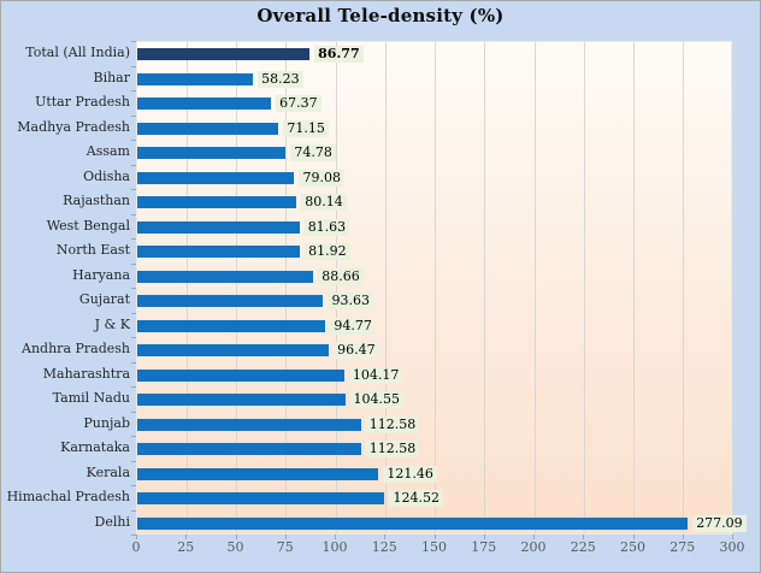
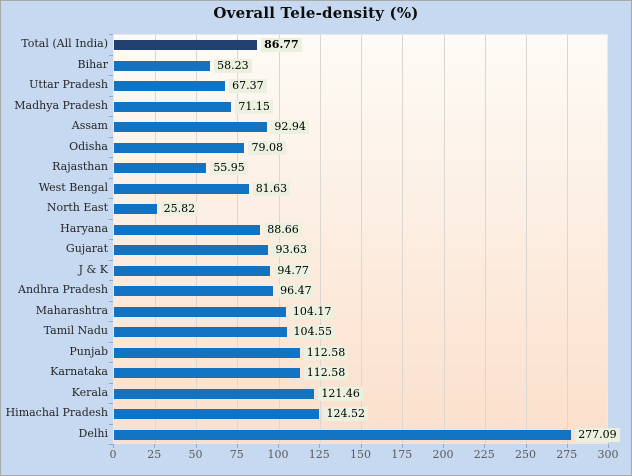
Assam: 74.78 -> 92.94
Rajasthan: 80.14 -> 55.95
North East: 81.92 -> 25.82
